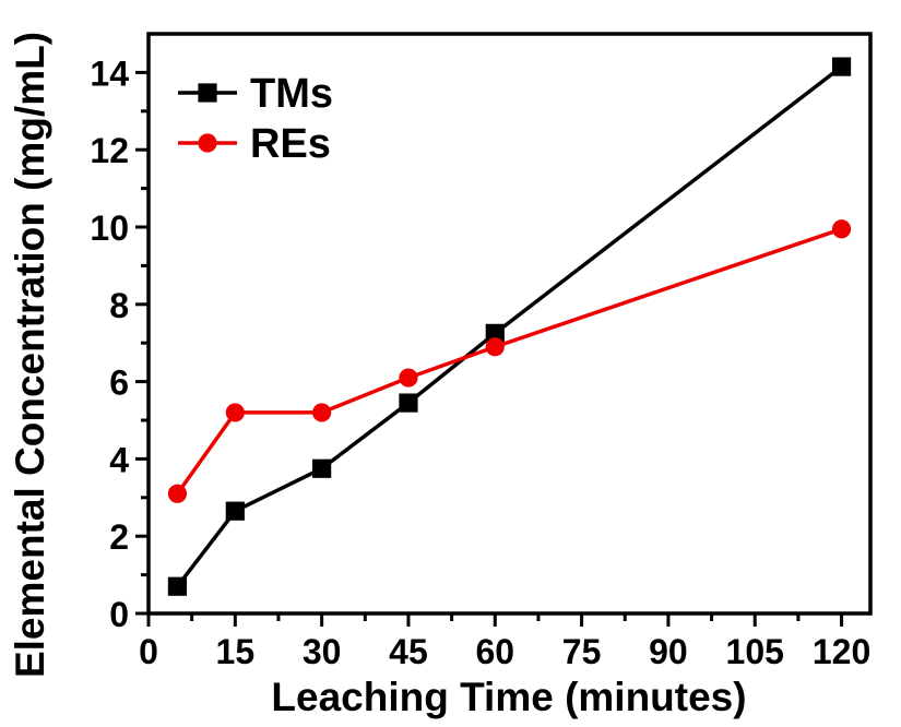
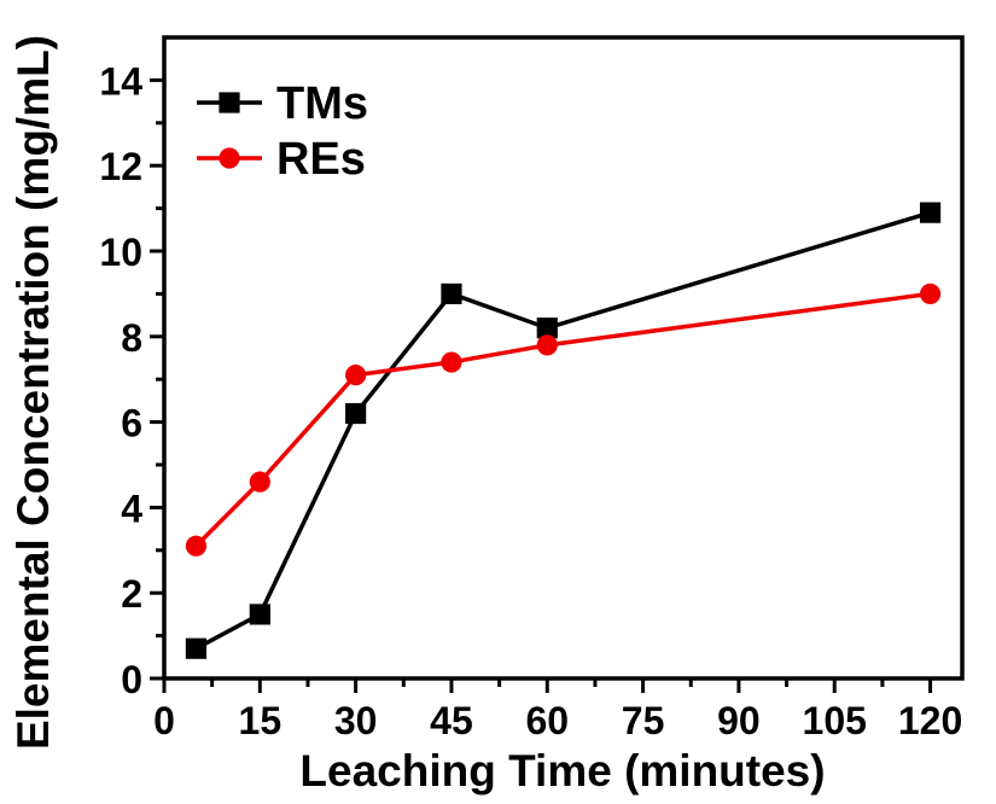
TMs/15: 2.6 -> 1.5
REs/15: 5.2 -> 4.6
TMs/30: 3.8 -> 6.2
REs/30: 5.2 -> 7.1
TMs/45: 5.5 -> 9.0
REs/45: 6.1 -> 7.4
TMs/60: 7.2 -> 8.2
REs/60: 6.9 -> 7.8
TMs/120: 14.2 -> 10.9
REs/120: 9.9 -> 9.0
